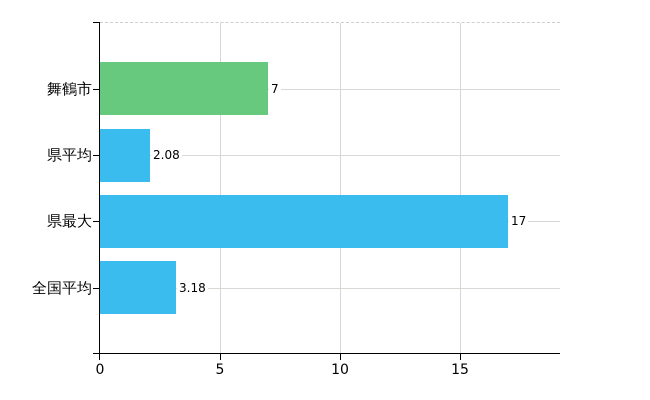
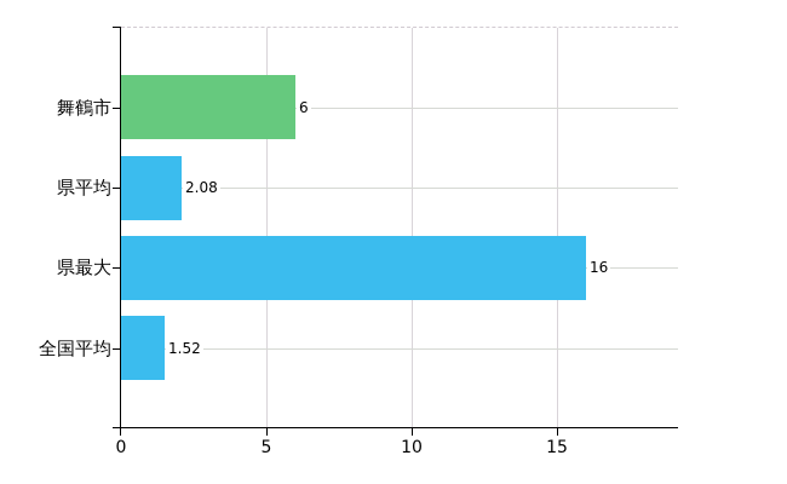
舞鶴市: 7 -> 6
県最大: 17 -> 16
全国平均: 3.18 -> 1.52
